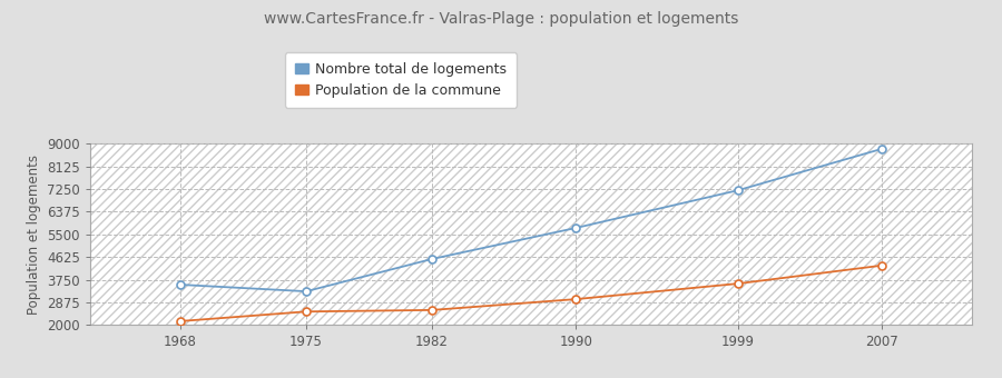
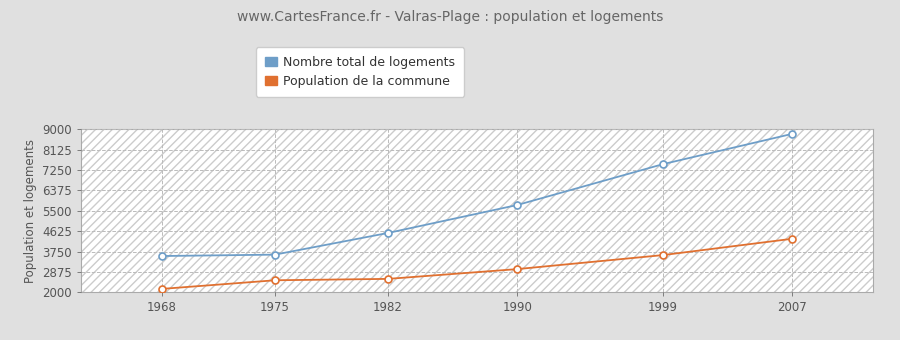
Nombre total de logements/1975: 3300 -> 3620
Nombre total de logements/1999: 7200 -> 7500
